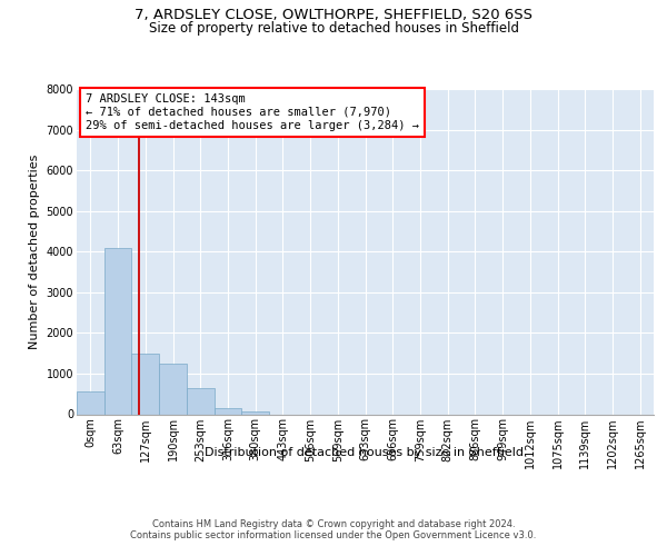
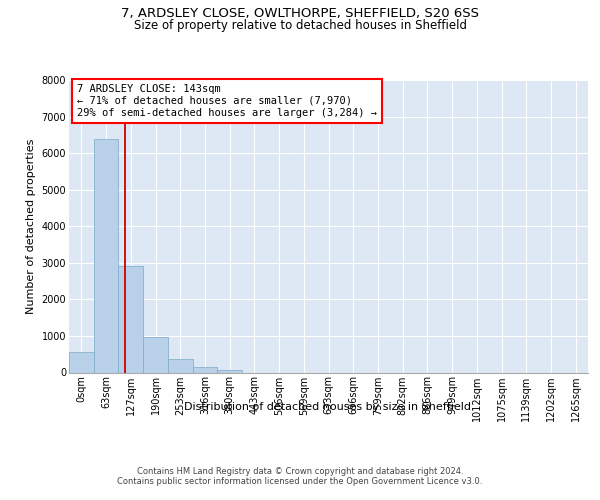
63sqm: 4100 -> 6400
127sqm: 1500 -> 2920
190sqm: 1250 -> 970
253sqm: 650 -> 360
